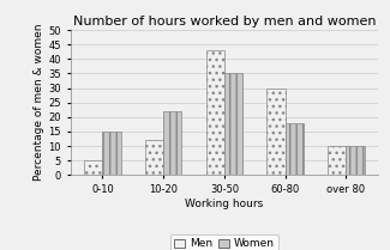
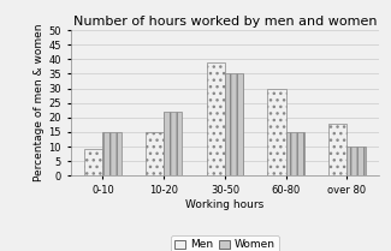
Men/0-10: 5 -> 9
Men/10-20: 12 -> 15
Men/30-50: 43 -> 39
Women/60-80: 18 -> 15
Men/over 80: 10 -> 18
